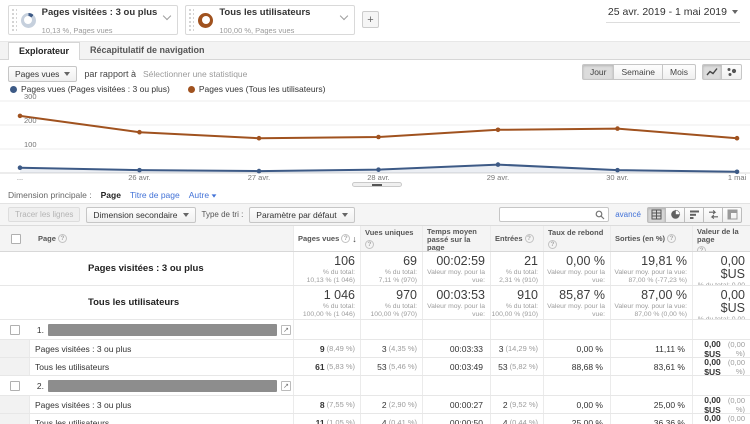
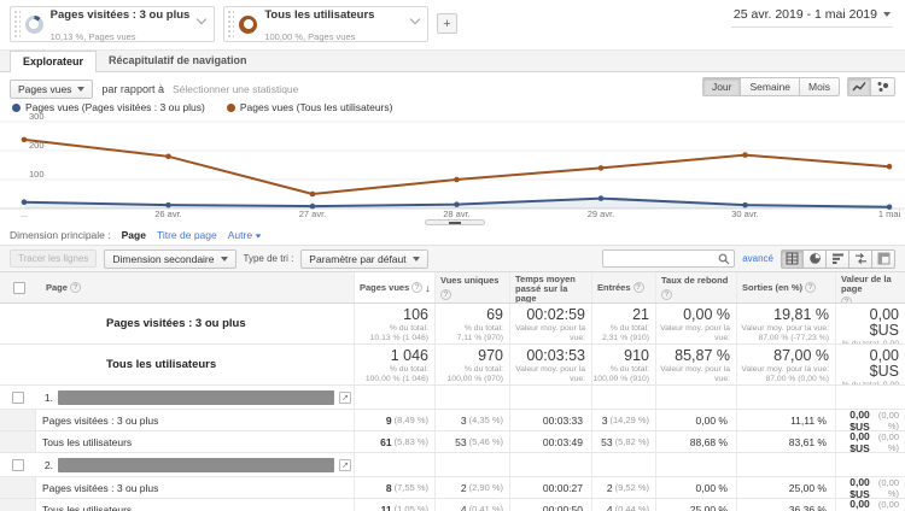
Pages vues (Tous les utilisateurs)/26 avr.: 170 -> 180
Pages vues (Tous les utilisateurs)/27 avr.: 140 -> 50
Pages vues (Tous les utilisateurs)/28 avr.: 150 -> 100
Pages vues (Tous les utilisateurs)/29 avr.: 180 -> 140
